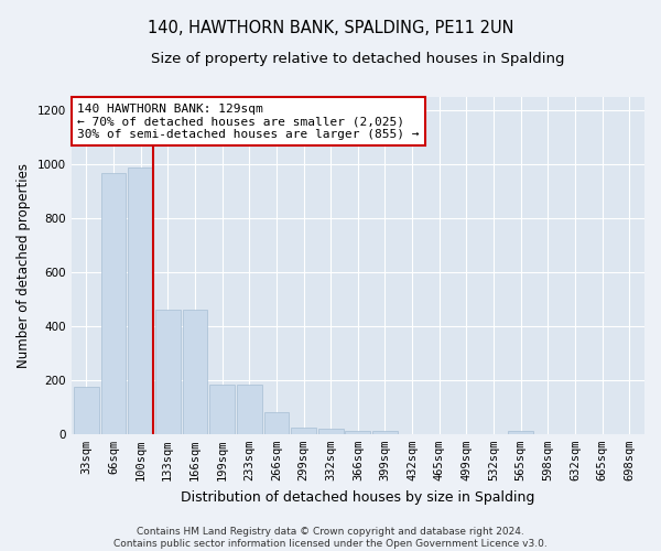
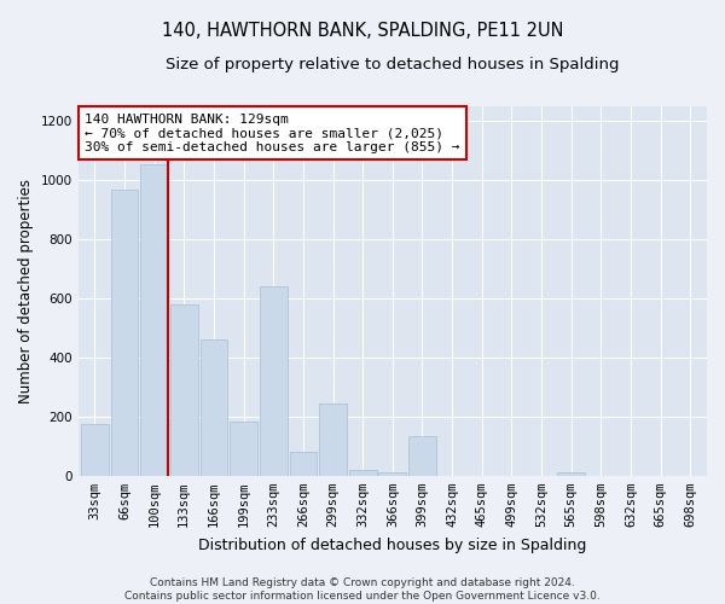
100sqm: 990 -> 1055
133sqm: 460 -> 580
233sqm: 185 -> 640
299sqm: 25 -> 245
399sqm: 10 -> 135
